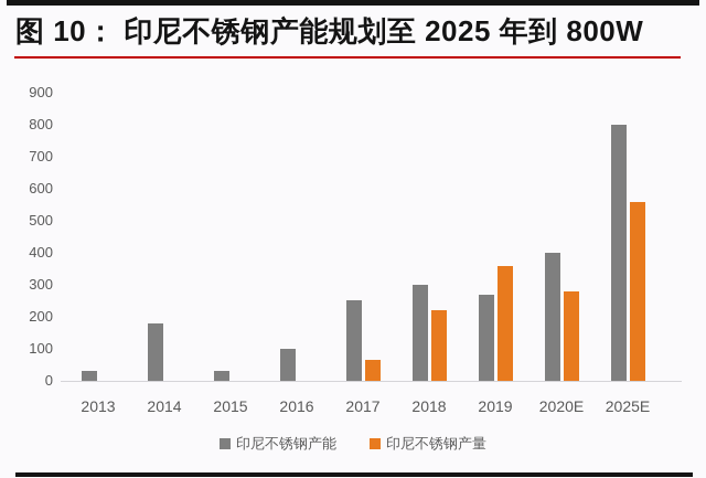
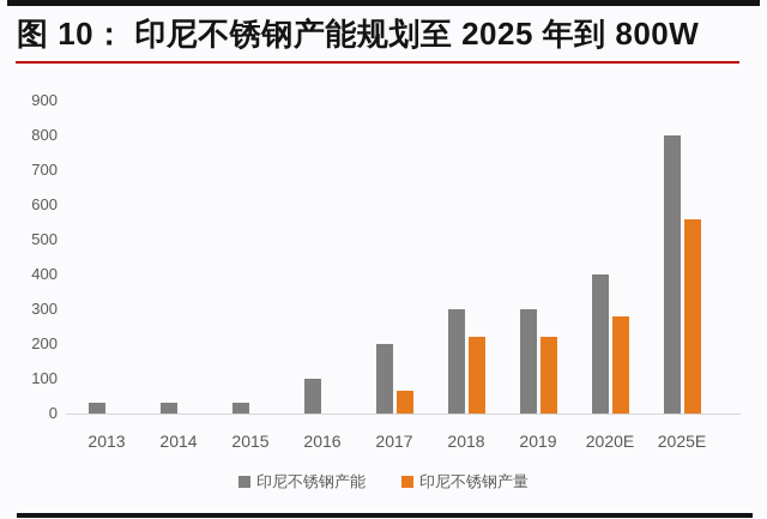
印尼不锈钢产能/2014: 180 -> 30
印尼不锈钢产能/2017: 250 -> 200
印尼不锈钢产能/2019: 270 -> 300
印尼不锈钢产量/2019: 360 -> 220
